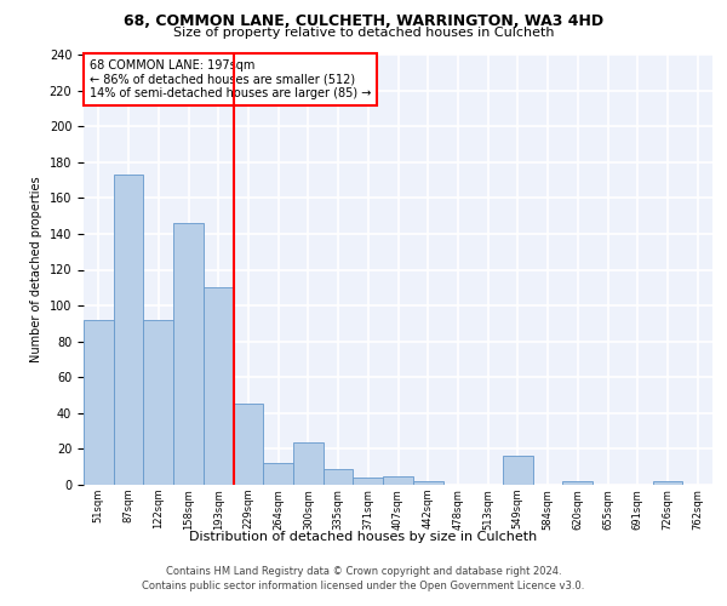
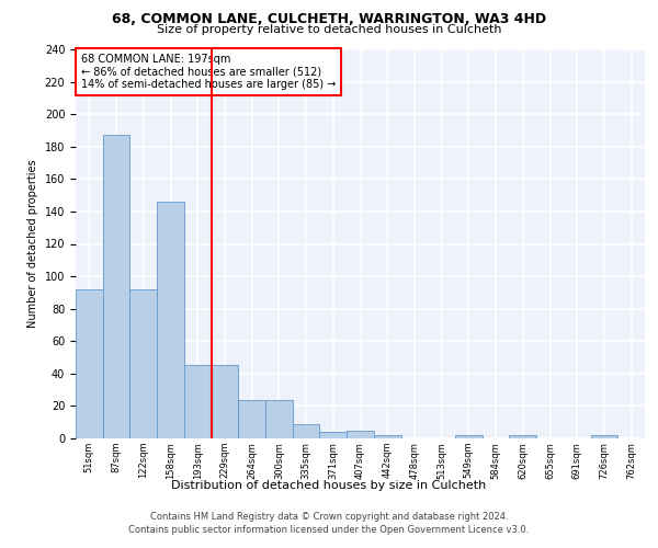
87sqm: 173 -> 187
193sqm: 110 -> 45
264sqm: 12 -> 24
549sqm: 16 -> 2
